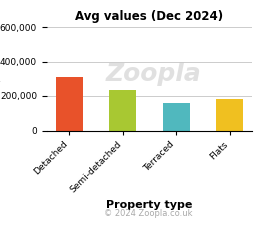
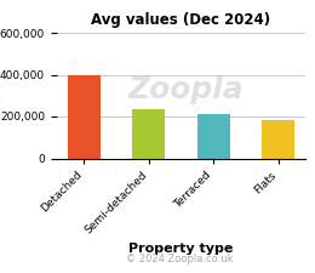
Detached: 310,000 -> 400,000
Terraced: 160,000 -> 210,000
